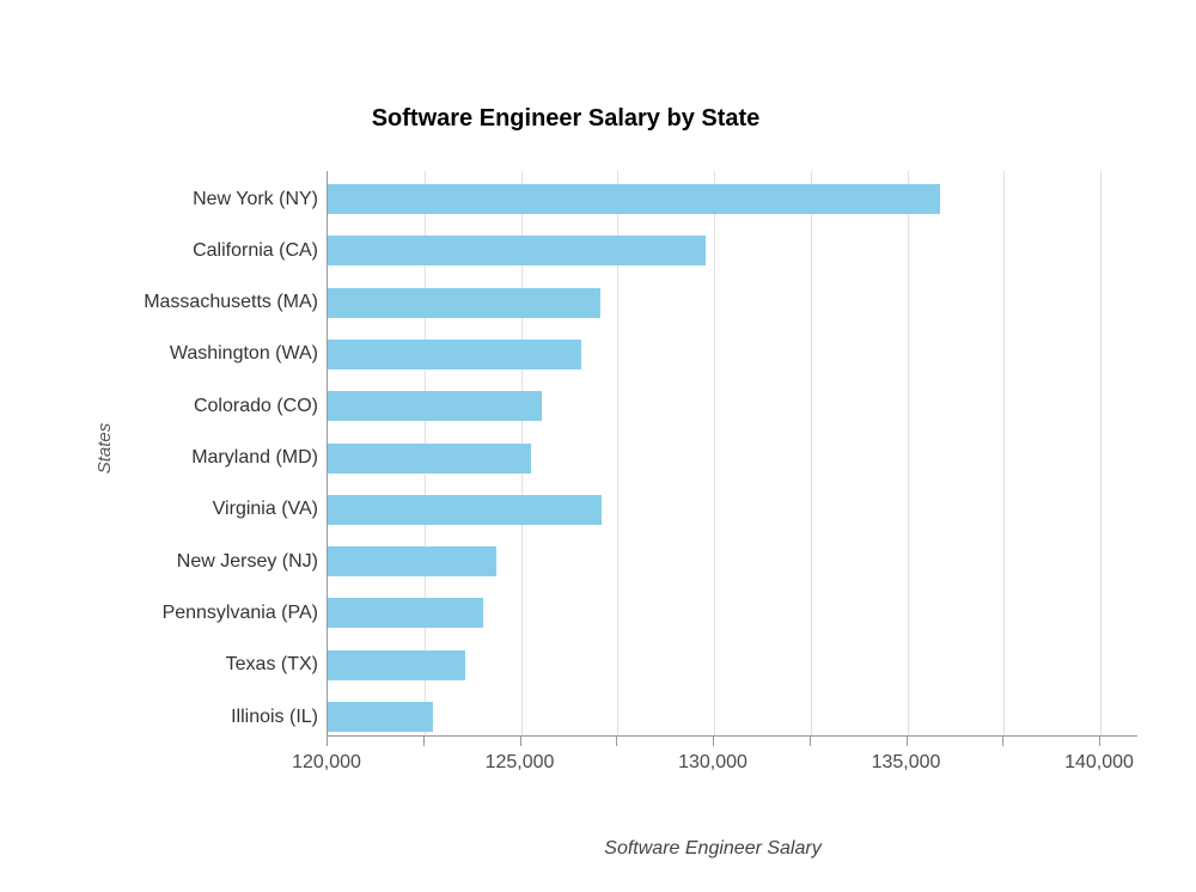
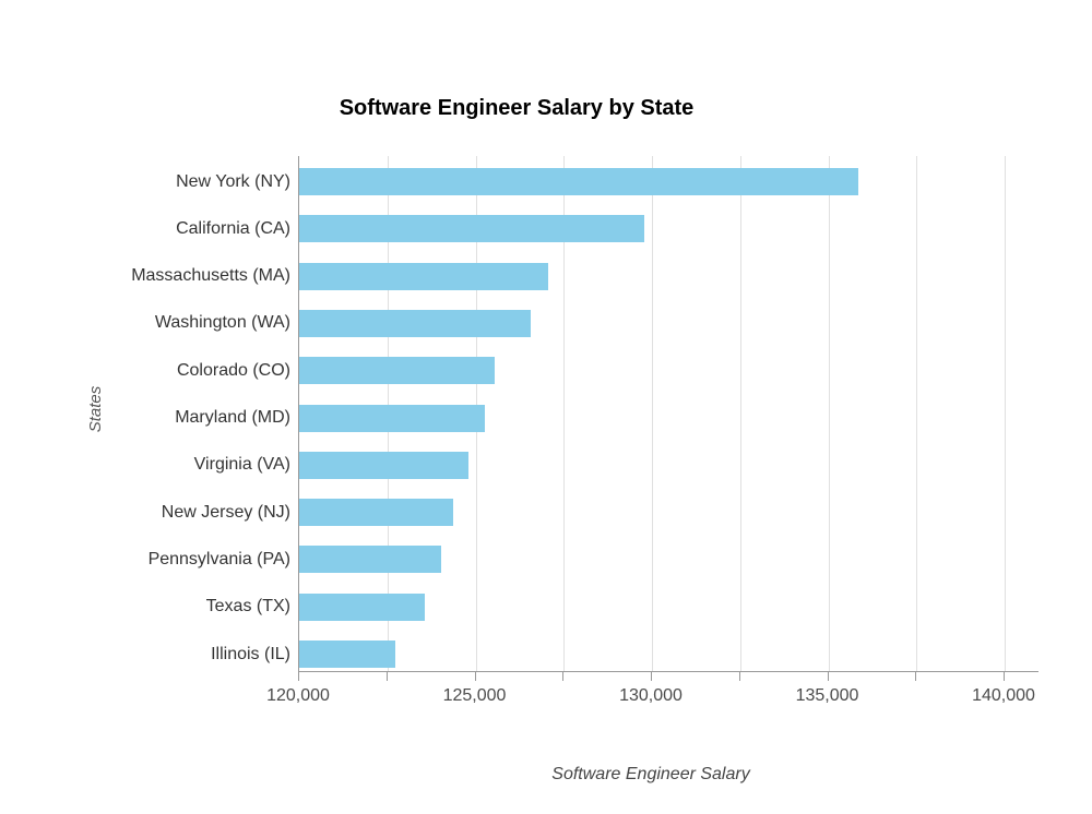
Virginia (VA): 127100 -> 124800
